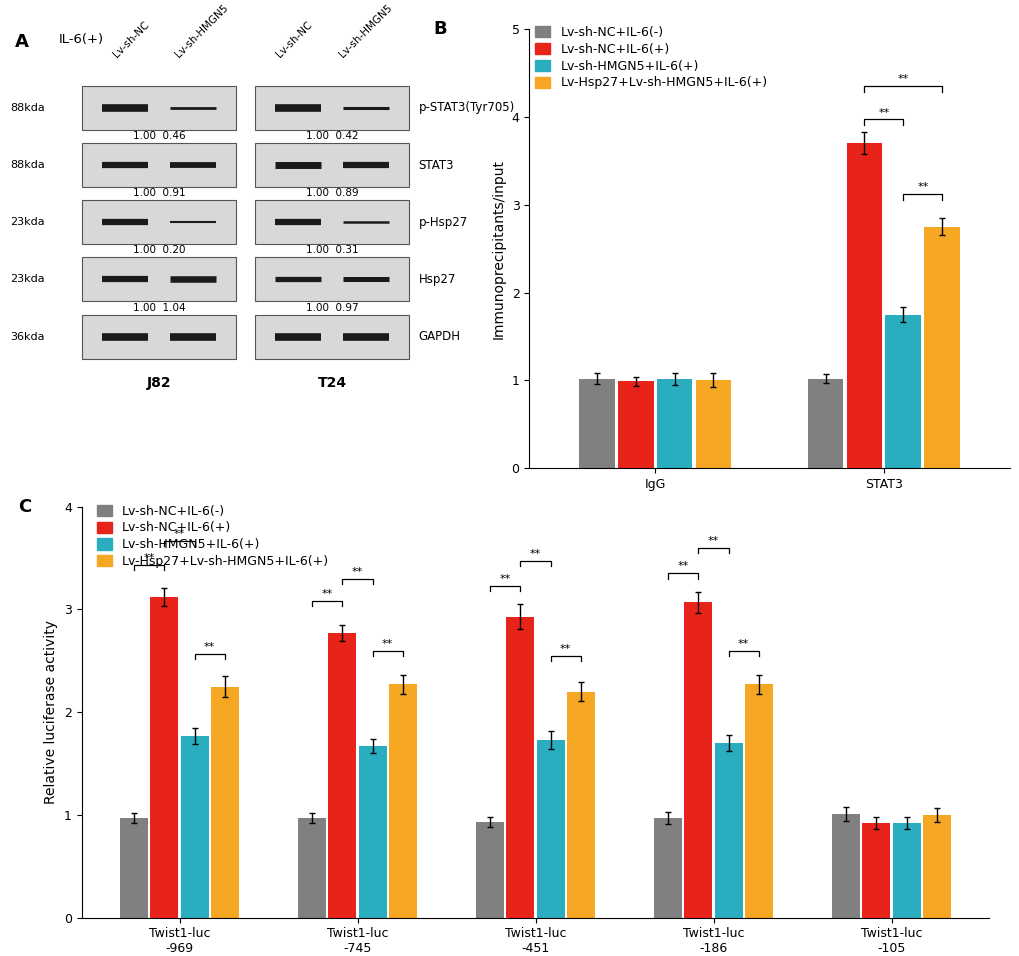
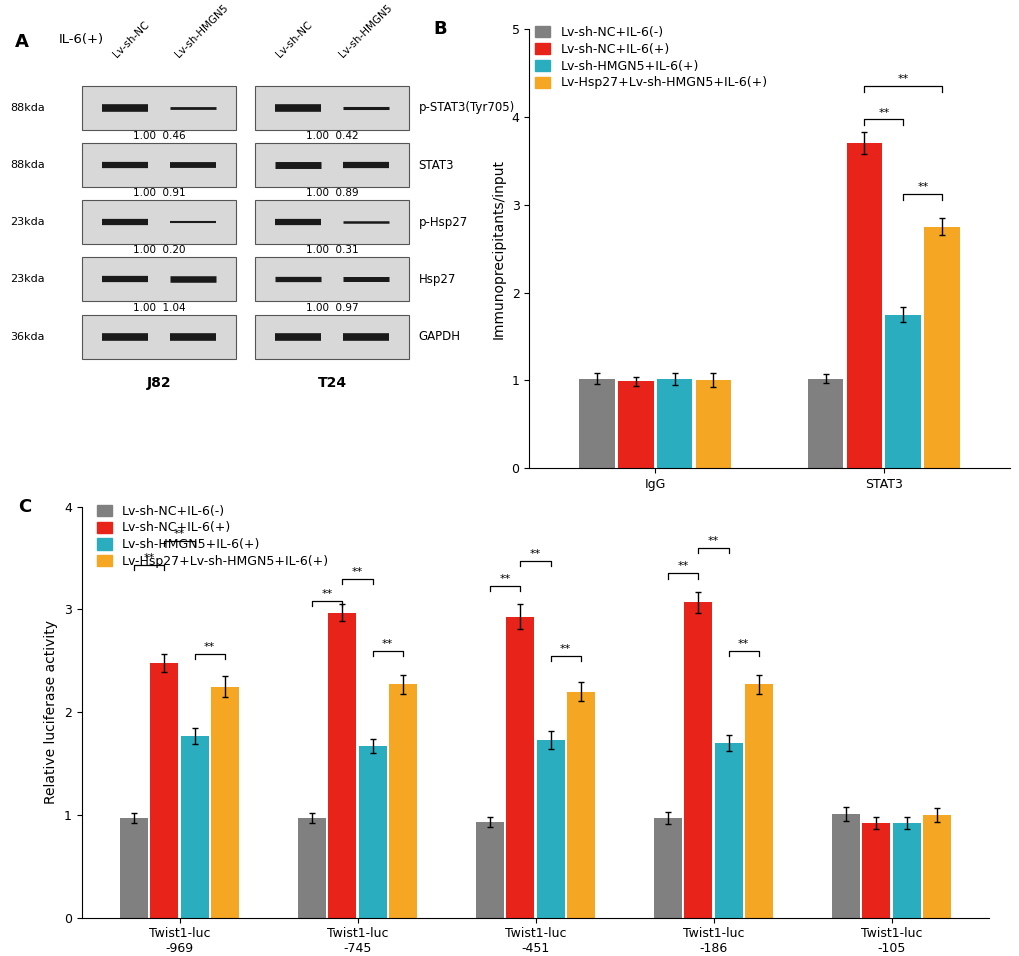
Lv-sh-NC+IL-6(+)/Twist1-luc -969: 3.12 -> 2.48
Lv-sh-NC+IL-6(+)/Twist1-luc -745: 2.77 -> 2.97
